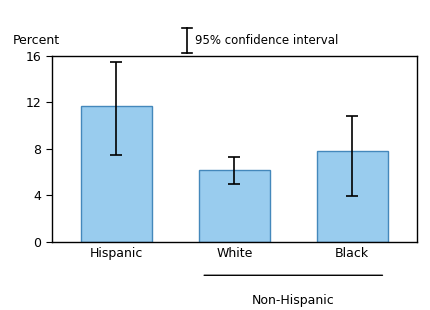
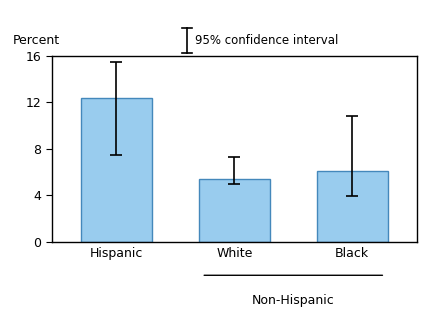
Hispanic: 11.7 -> 12.4
White: 6.2 -> 5.4
Black: 7.8 -> 6.1
